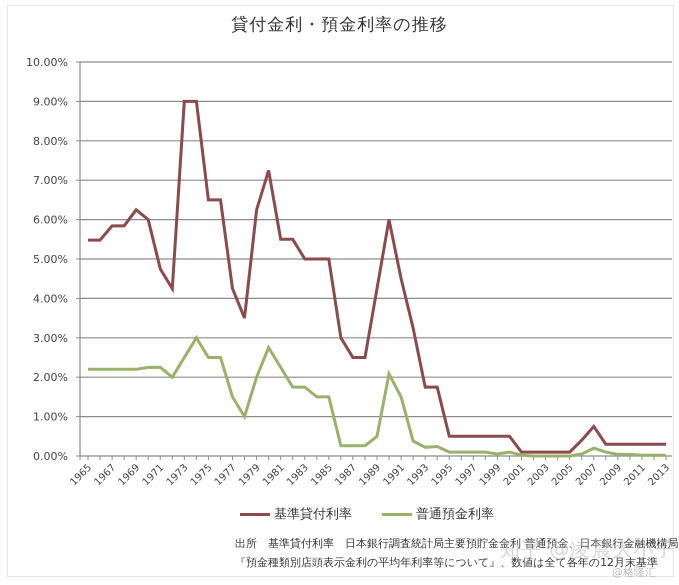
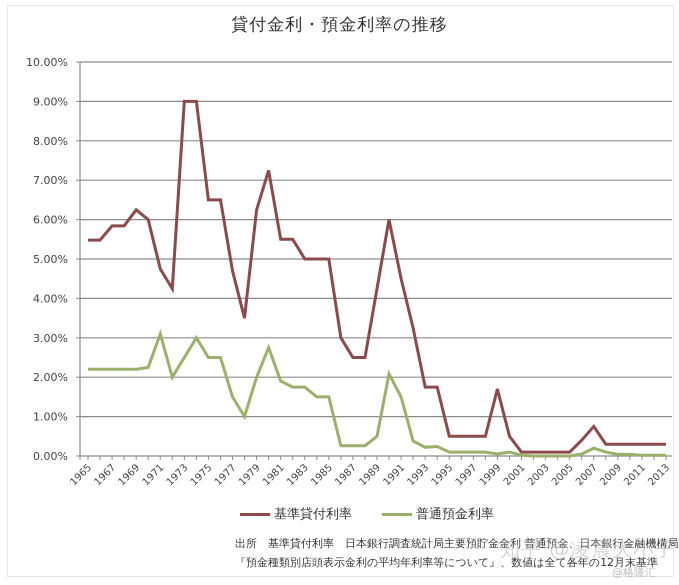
普通預金利率/1971: 2.2% -> 3.1%
基準貸付利率/1977: 4.2% -> 4.7%
普通預金利率/1981: 2.2% -> 1.9%
基準貸付利率/1999: 0.5% -> 1.7%
